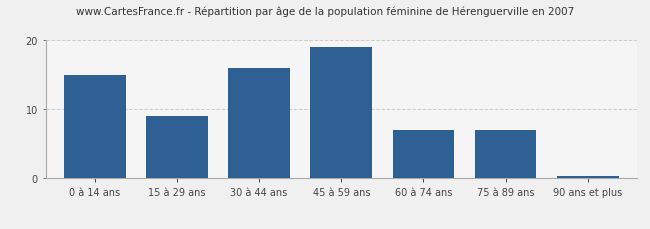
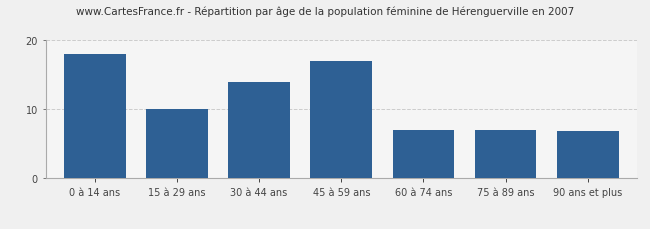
0 à 14 ans: 15.0 -> 18.0
15 à 29 ans: 9.0 -> 10.0
30 à 44 ans: 16.0 -> 14.0
45 à 59 ans: 19.0 -> 17.0
90 ans et plus: 0.3 -> 6.8
